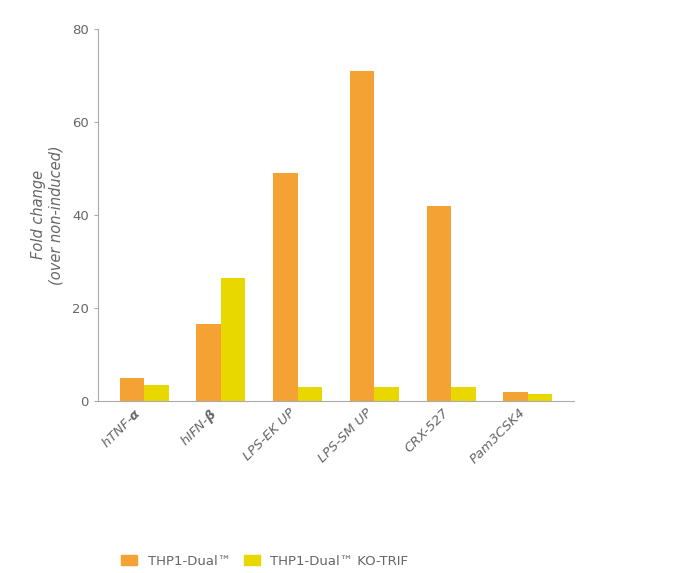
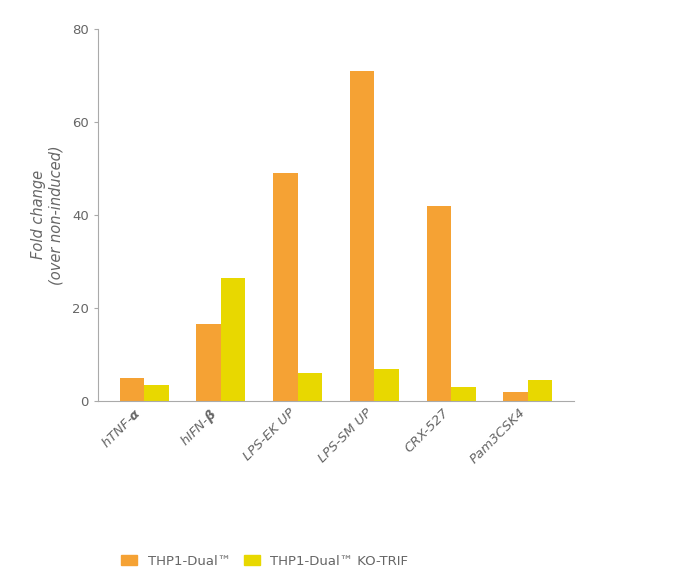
THP1-Dual™ KO-TRIF/LPS-EK UP: 3.0 -> 6.0
THP1-Dual™ KO-TRIF/LPS-SM UP: 3.0 -> 7.0
THP1-Dual™ KO-TRIF/Pam3CSK4: 1.5 -> 4.5
